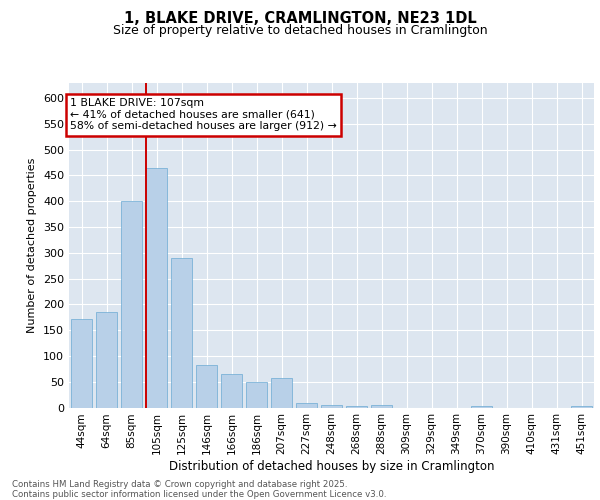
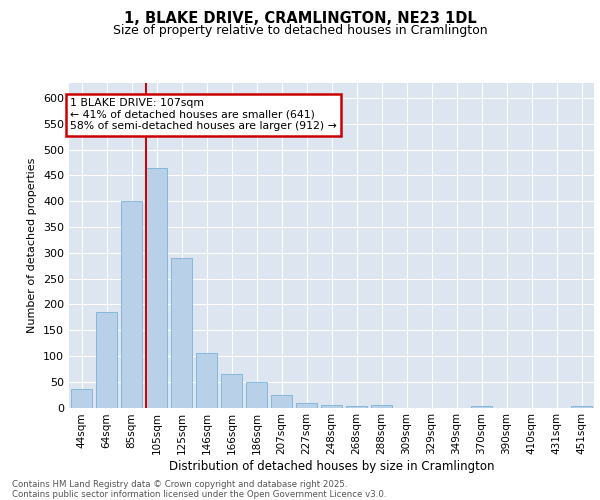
44sqm: 172 -> 35
146sqm: 82 -> 105
207sqm: 58 -> 25
